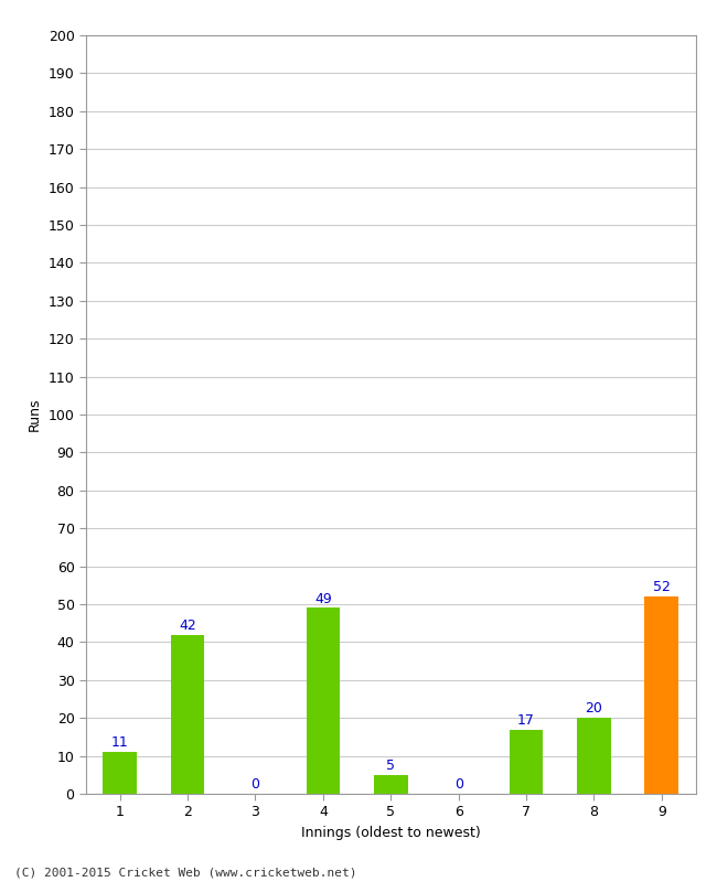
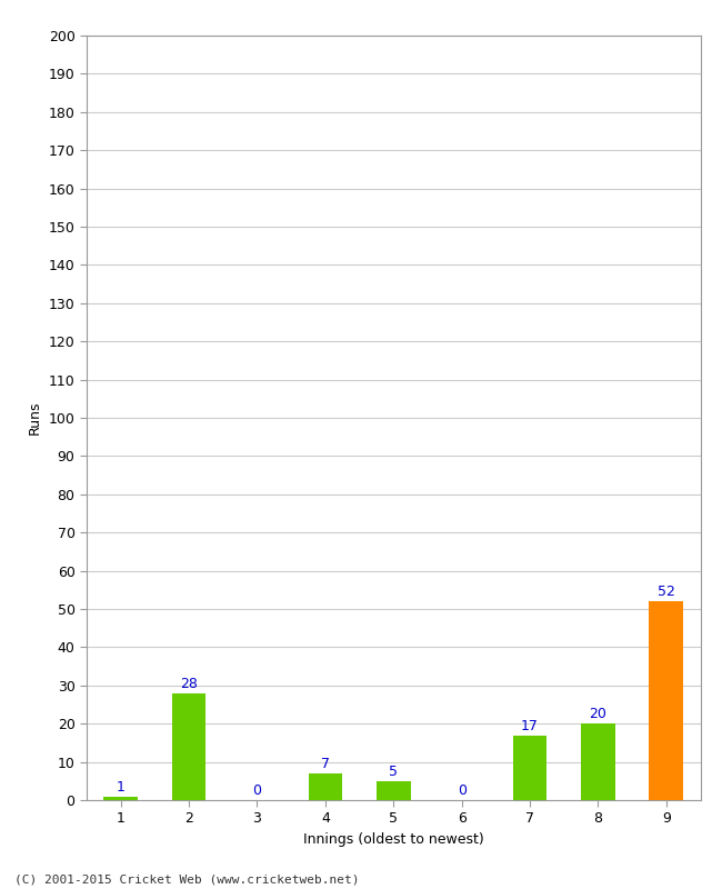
1: 11 -> 1
2: 42 -> 28
4: 49 -> 7
